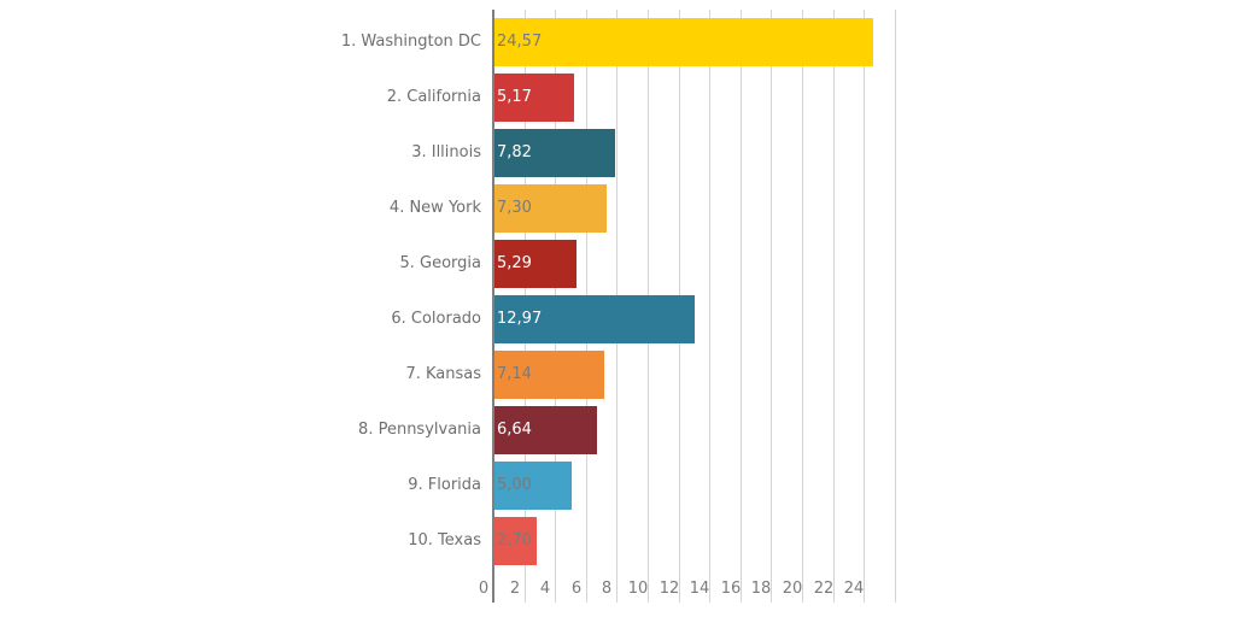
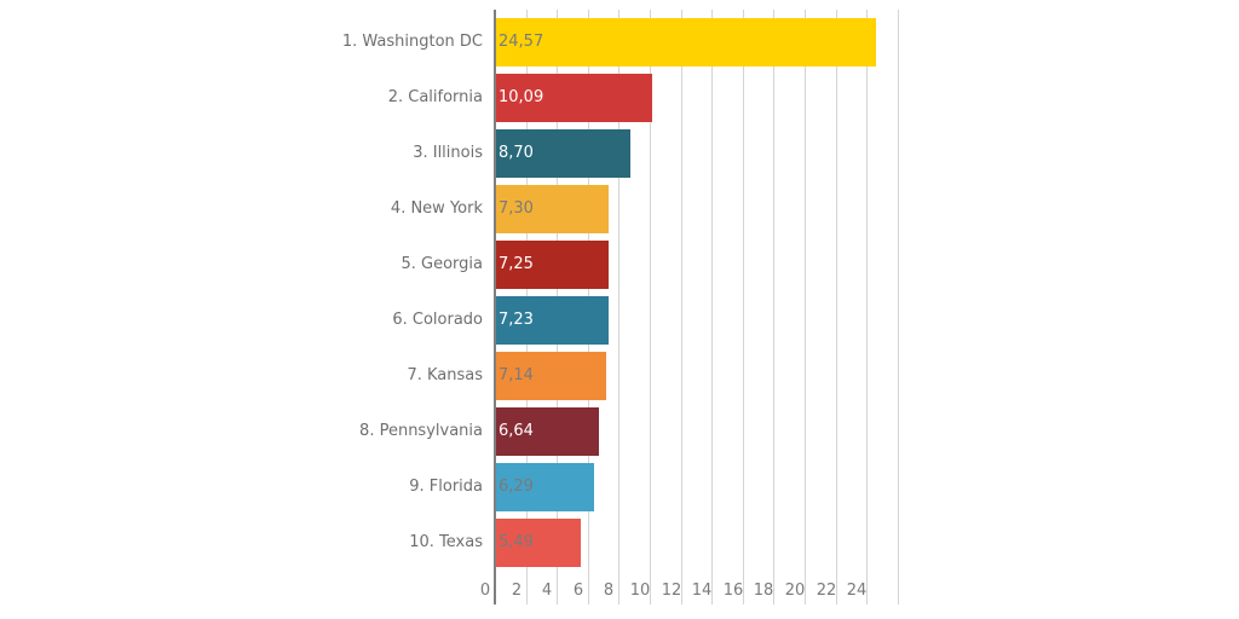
2. California: 5,17 -> 10,09
3. Illinois: 7,82 -> 8,70
5. Georgia: 5,29 -> 7,25
6. Colorado: 12,97 -> 7,23
9. Florida: 5,00 -> 6,29
10. Texas: 2,70 -> 5,49
